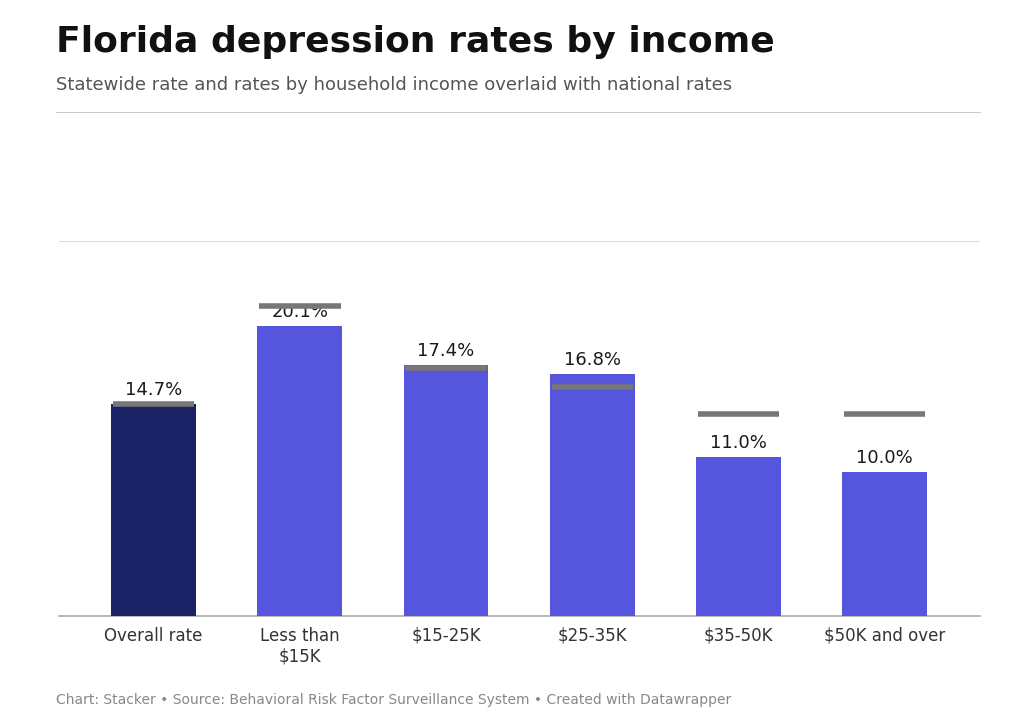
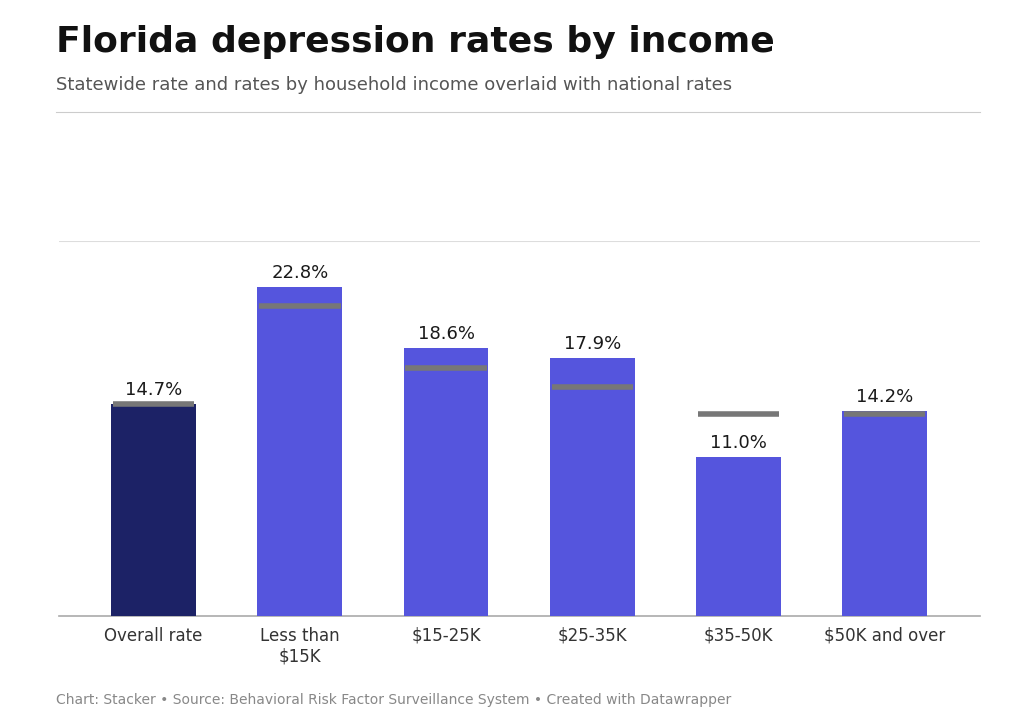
Less than $15K: 20.1% -> 22.8%
$15-25K: 17.4% -> 18.6%
$25-35K: 16.8% -> 17.9%
$50K and over: 10.0% -> 14.2%
